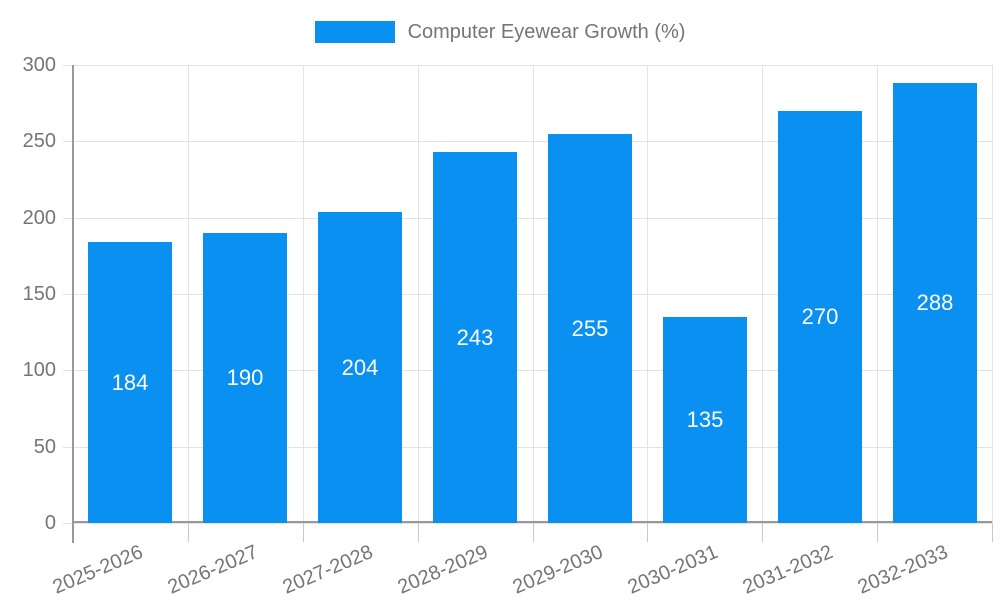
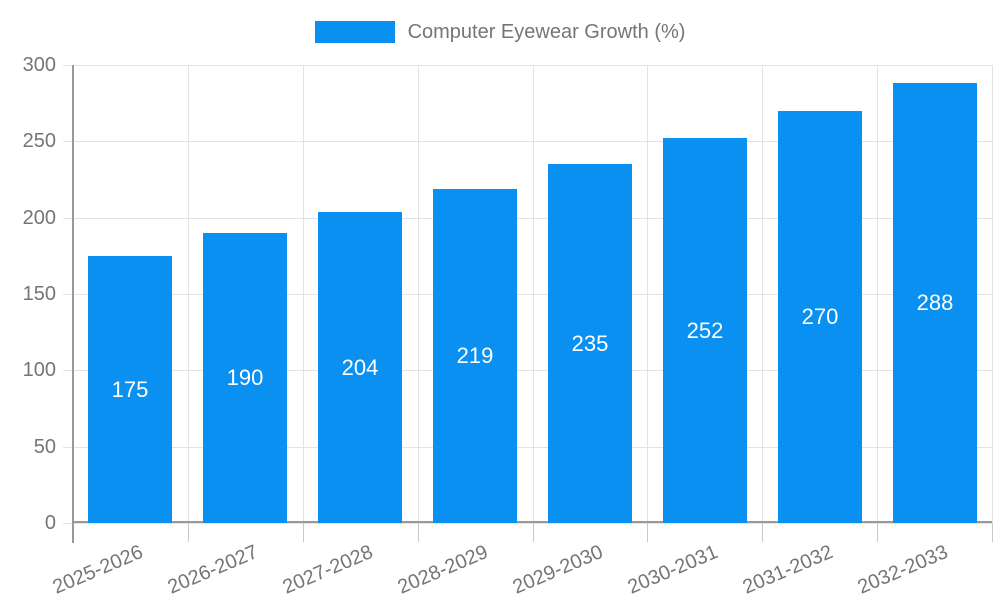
2025-2026: 184 -> 175
2028-2029: 243 -> 219
2029-2030: 255 -> 235
2030-2031: 135 -> 252
